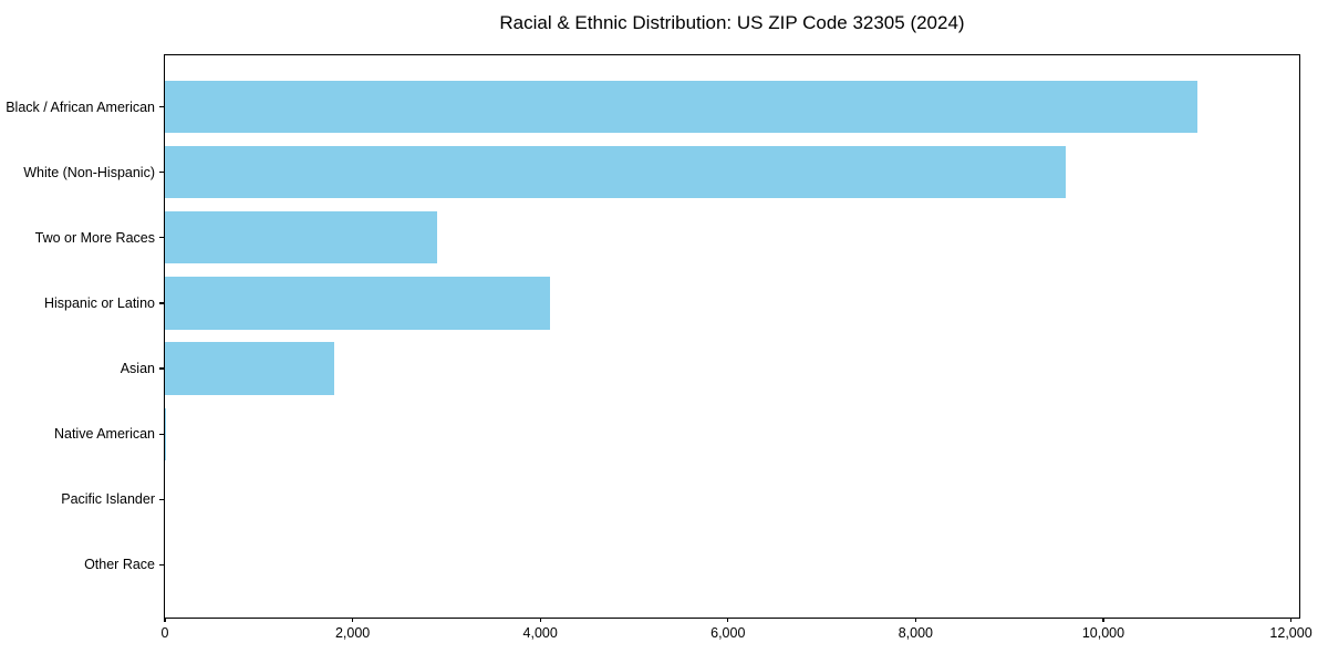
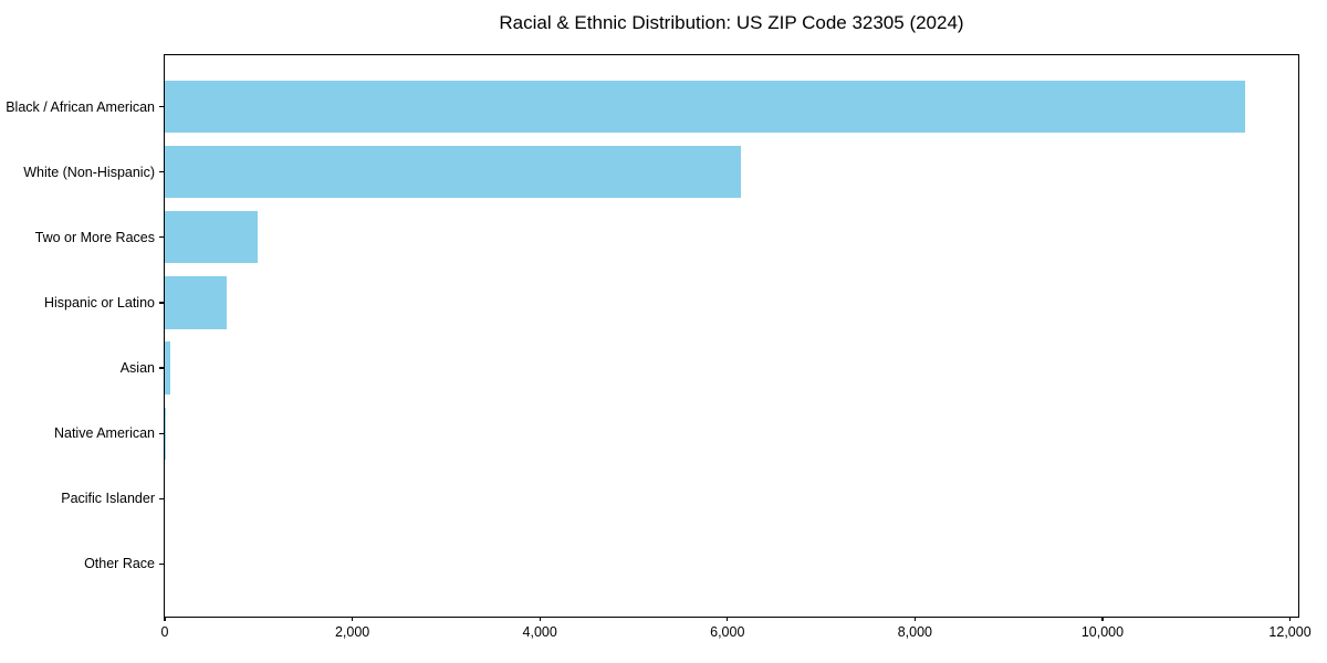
Black / African American: 11000 -> 11500
White (Non-Hispanic): 9600 -> 6100
Two or More Races: 2900 -> 1000
Hispanic or Latino: 4100 -> 700
Asian: 1800 -> 100
